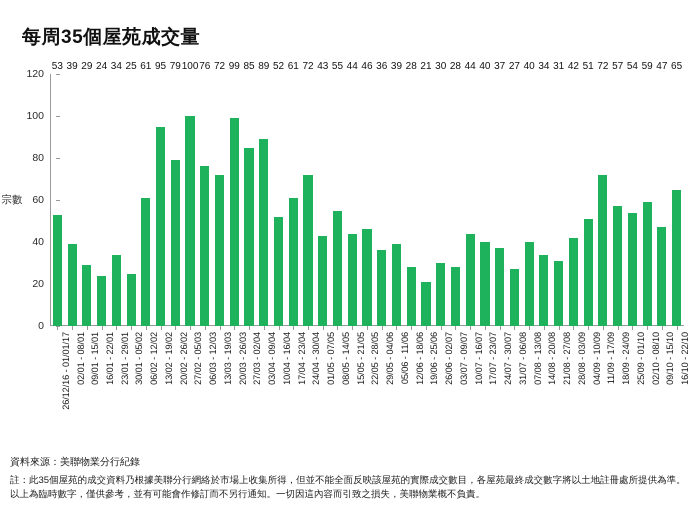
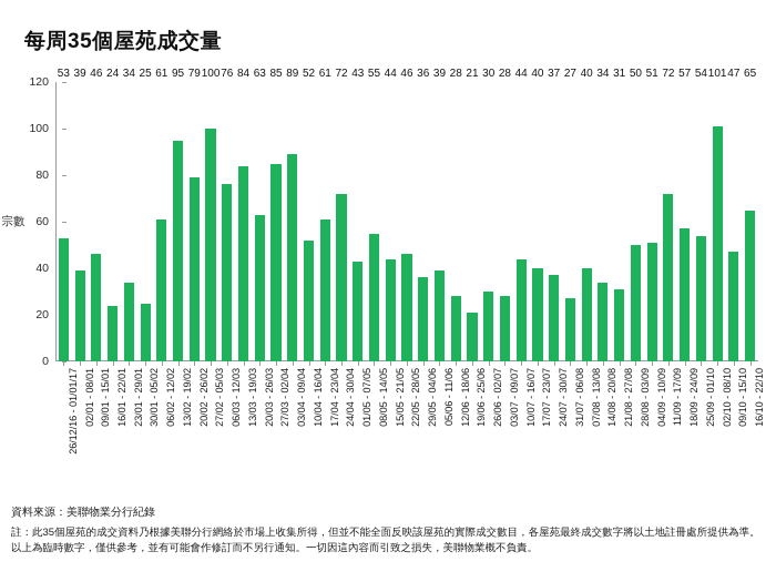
09/01 - 15/01: 29 -> 46
13/03 - 19/03: 72 -> 84
20/03 - 26/03: 99 -> 63
28/08 - 03/09: 42 -> 50
02/10 - 08/10: 59 -> 101
